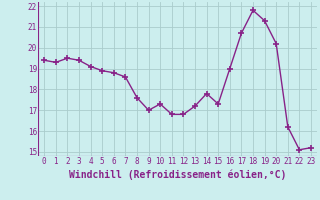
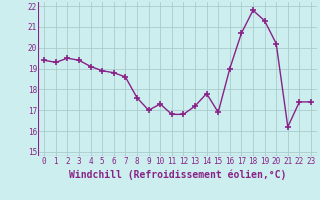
15: 17.3 -> 16.9
22: 15.1 -> 17.4
23: 15.2 -> 17.4
